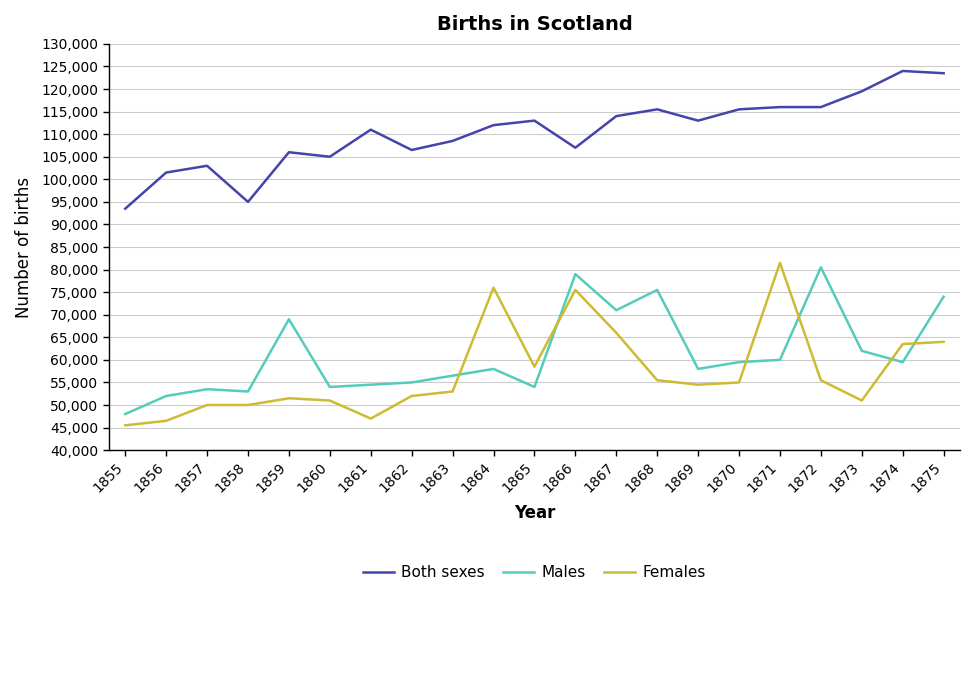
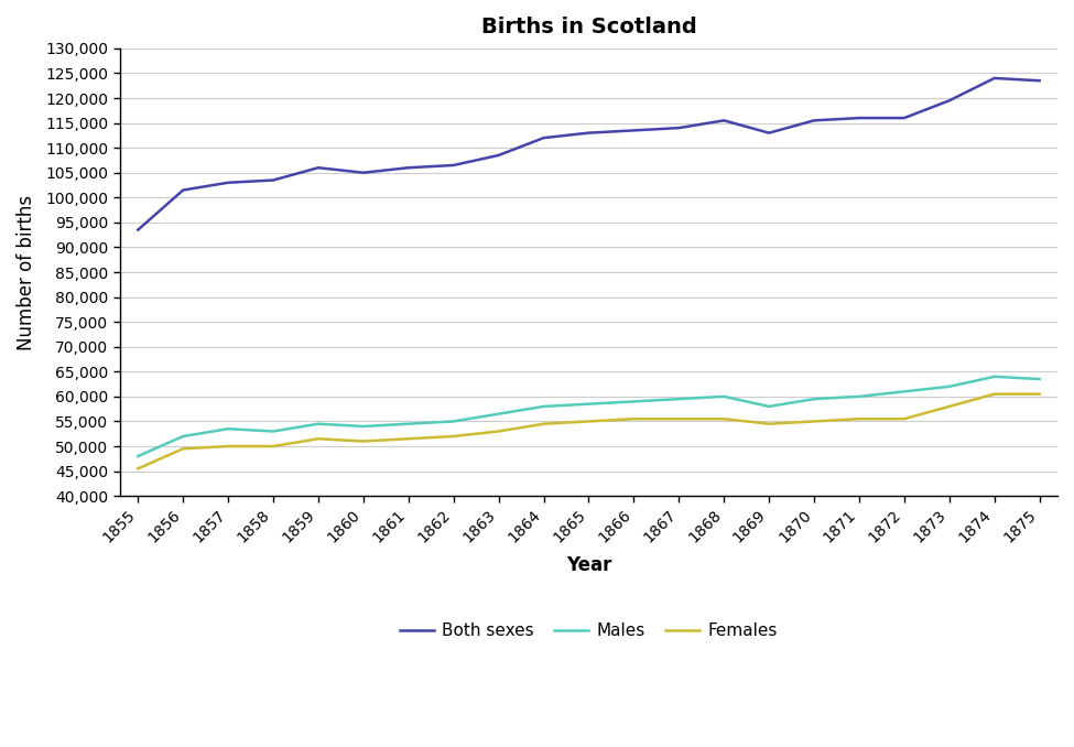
Females/1856: 46,500 -> 49,500
Both sexes/1858: 95,000 -> 103,500
Males/1859: 69,000 -> 54,500
Both sexes/1861: 111,000 -> 106,000
Females/1861: 47,000 -> 51,500
Females/1864: 76,000 -> 54,500
Males/1865: 54,000 -> 58,500
Females/1865: 58,500 -> 55,000
Both sexes/1866: 107,000 -> 113,500
Males/1866: 79,000 -> 59,000
Females/1866: 75,500 -> 55,500
Males/1867: 71,000 -> 59,500
Females/1867: 66,000 -> 55,500
Males/1868: 75,500 -> 60,000
Females/1871: 81,500 -> 55,500
Males/1872: 80,500 -> 61,000
Females/1873: 51,000 -> 58,000
Males/1874: 59,500 -> 64,000
Females/1874: 63,500 -> 60,500
Males/1875: 74,000 -> 63,500
Females/1875: 64,000 -> 60,500
